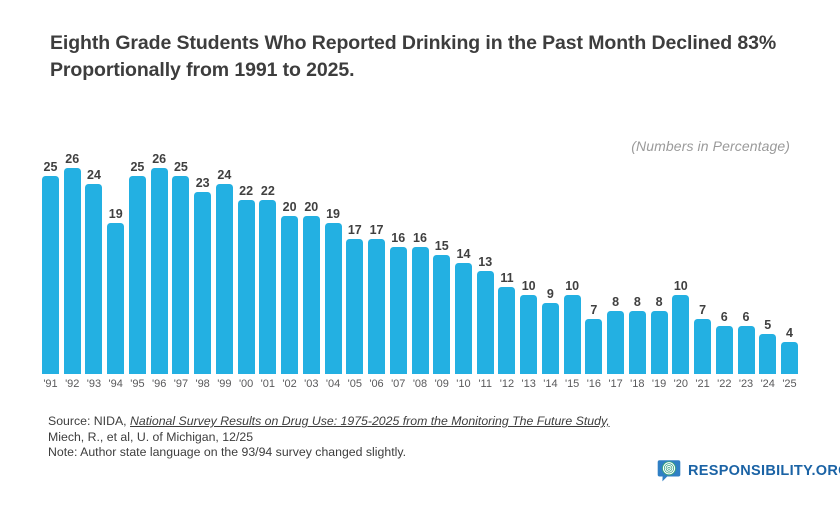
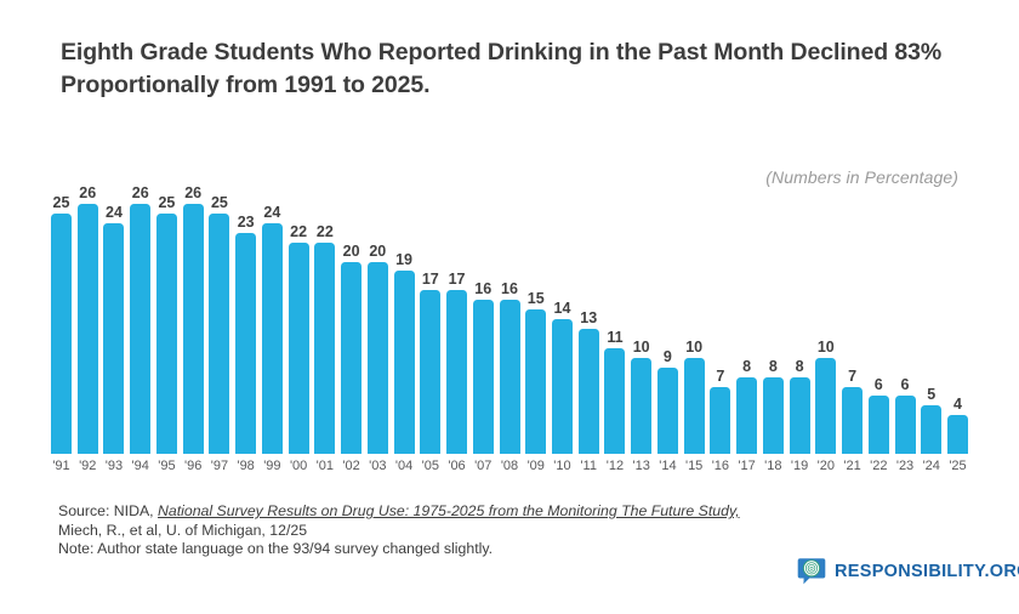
'94: 19 -> 26
